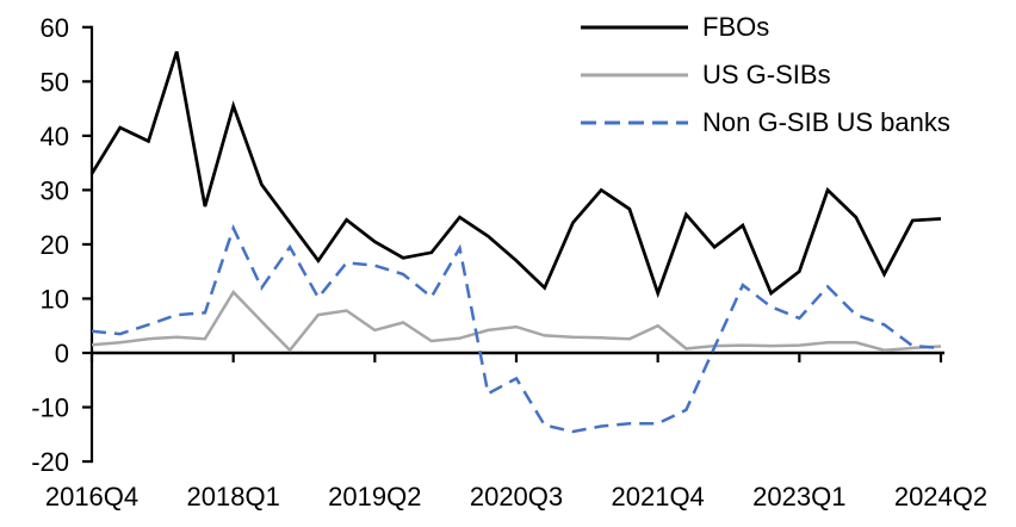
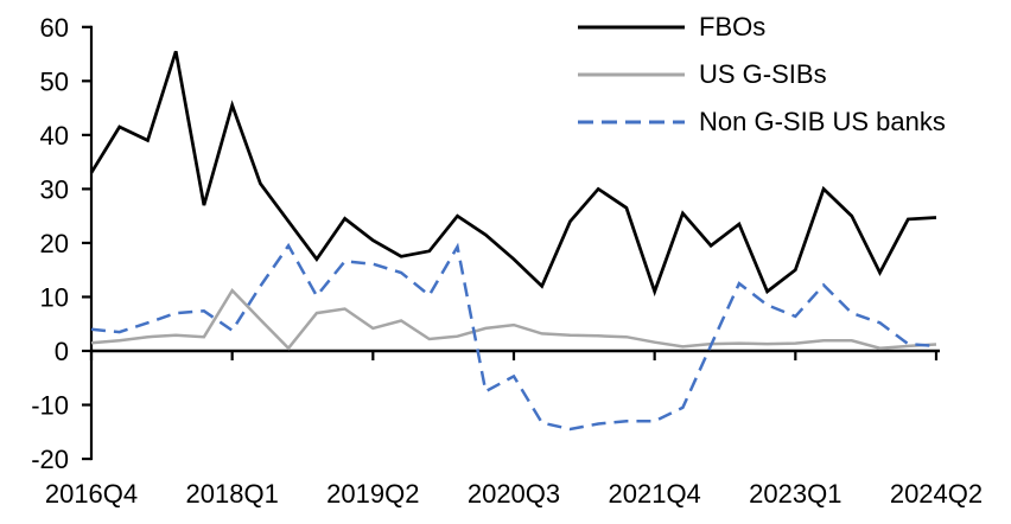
Non G-SIB US banks/2018Q1: 23 -> 4
US G-SIBs/2021Q4: 5 -> 2
